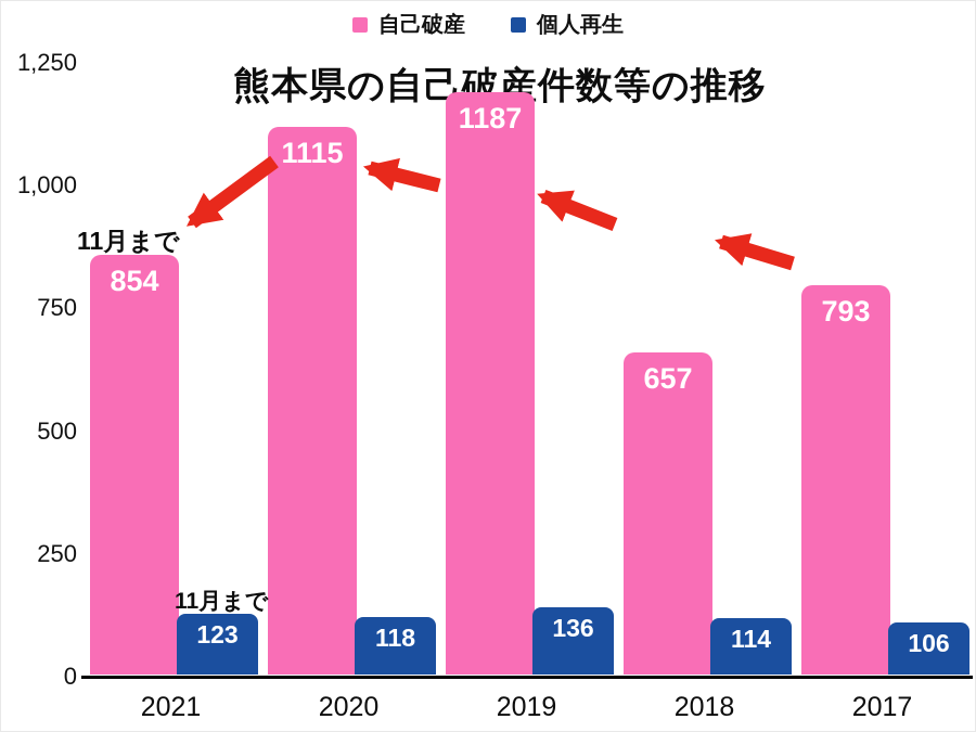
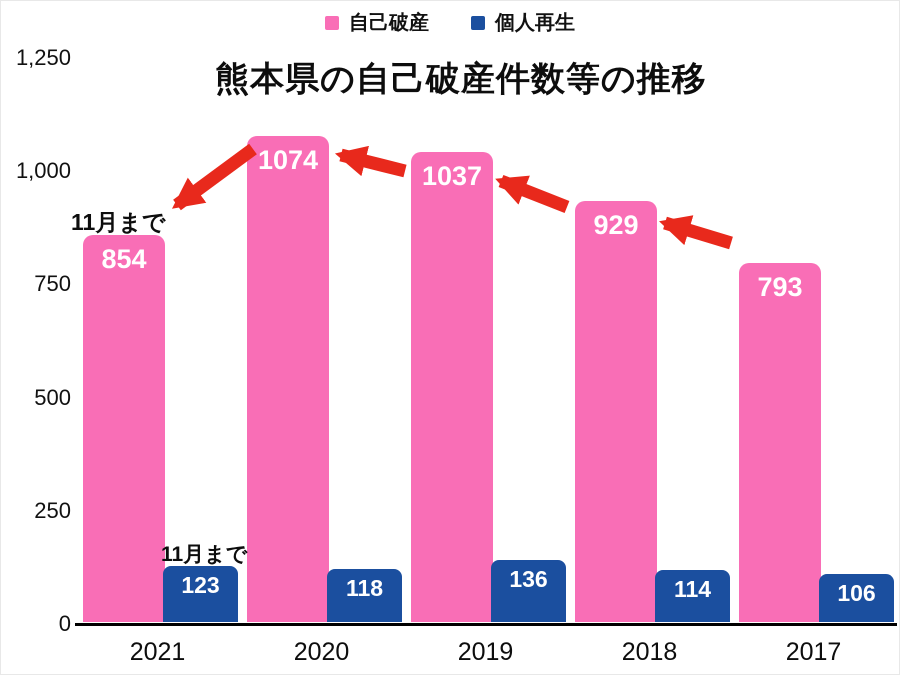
自己破産/2020: 1115 -> 1074
自己破産/2019: 1187 -> 1037
自己破産/2018: 657 -> 929
